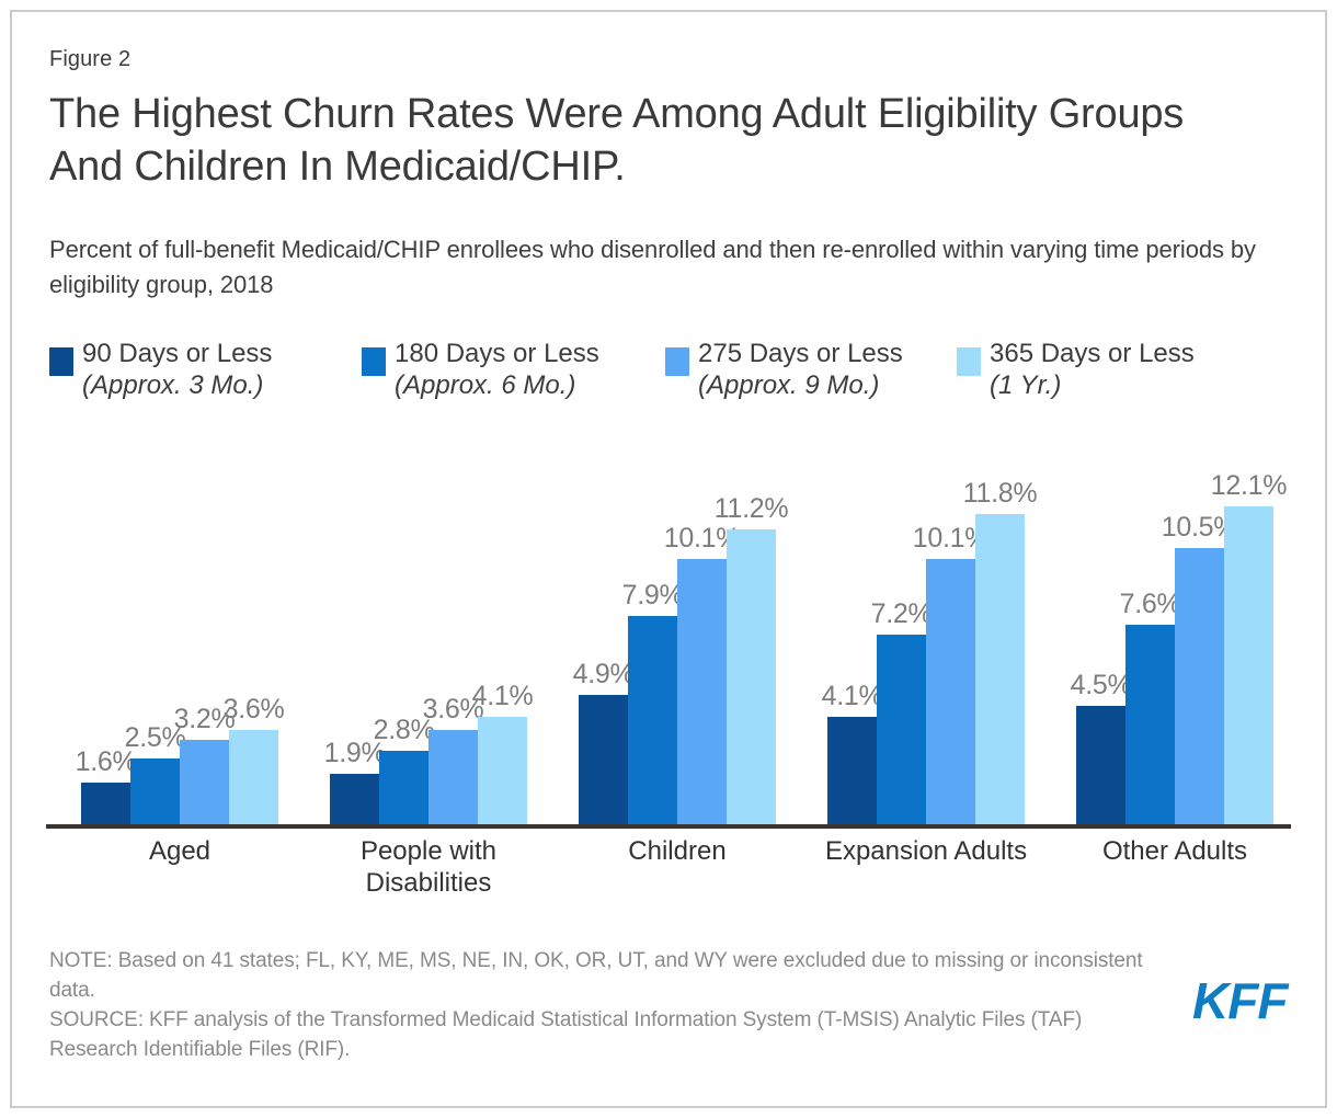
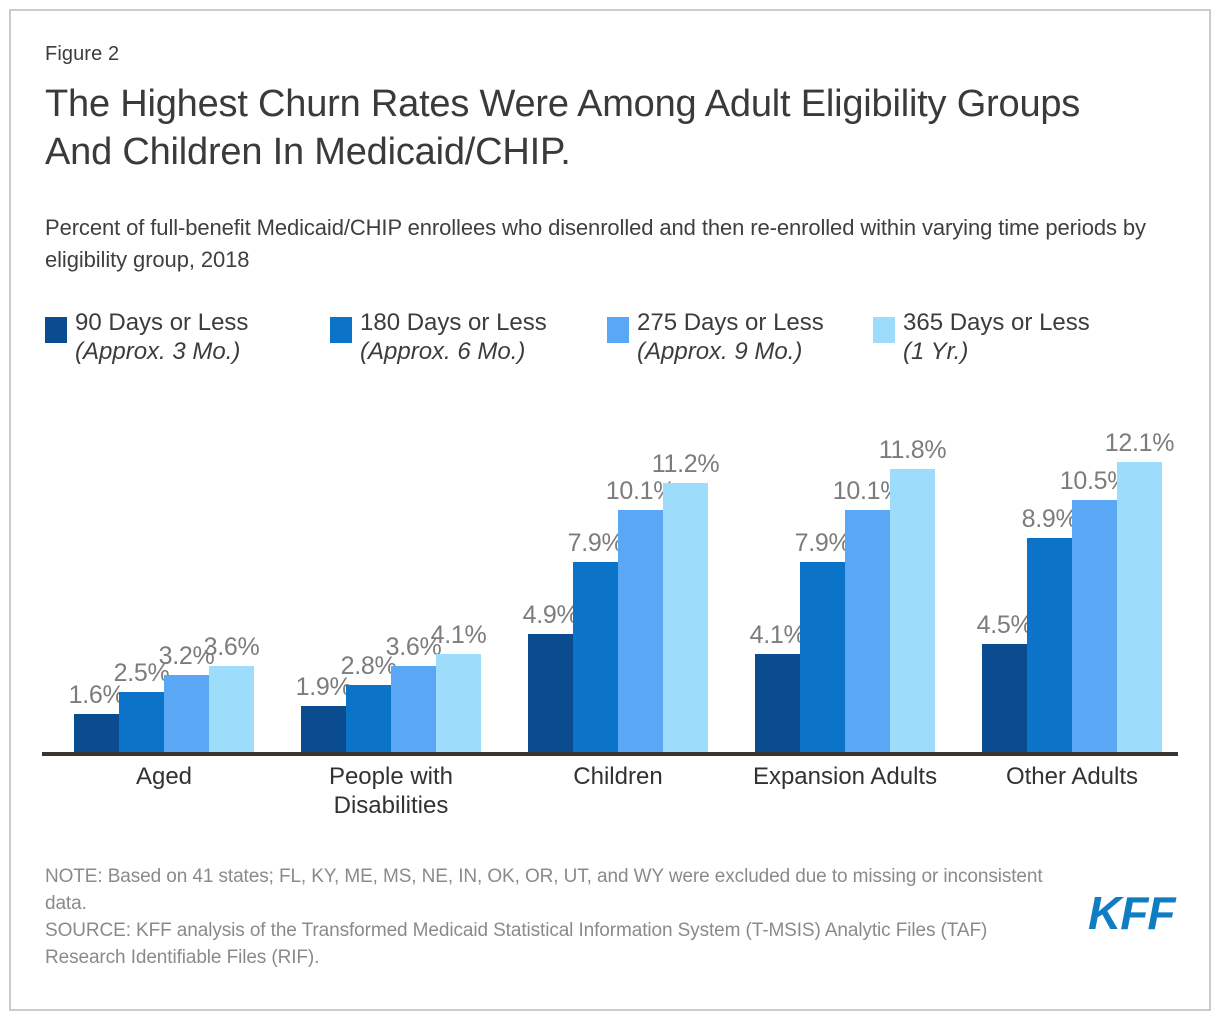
180 Days or Less (Approx. 6 Mo.)/Expansion Adults: 7.2% -> 7.9%
180 Days or Less (Approx. 6 Mo.)/Other Adults: 7.6% -> 8.9%
